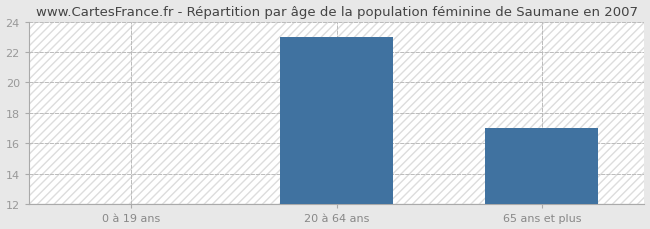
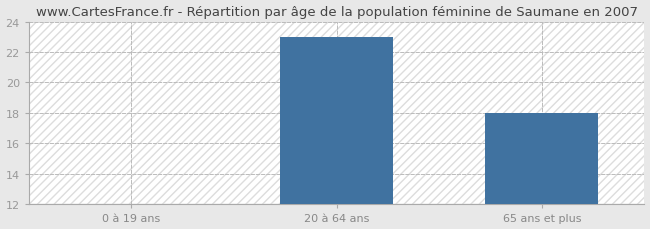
65 ans et plus: 17 -> 18
